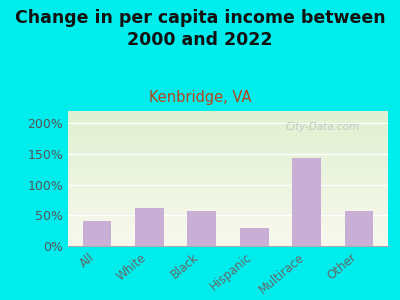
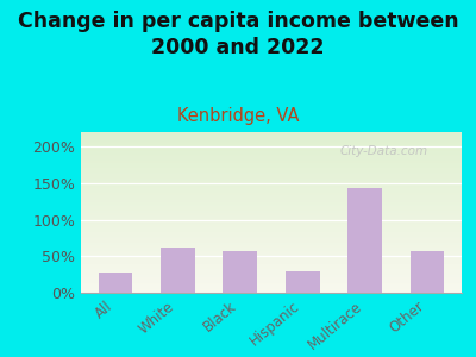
All: 40% -> 28%
